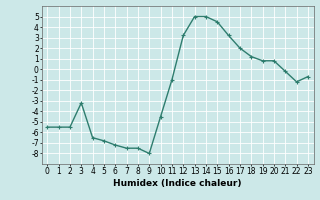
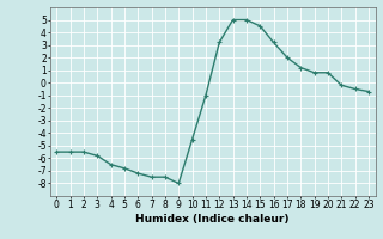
3: -3.2 -> -5.8
22: -1.2 -> -0.5
